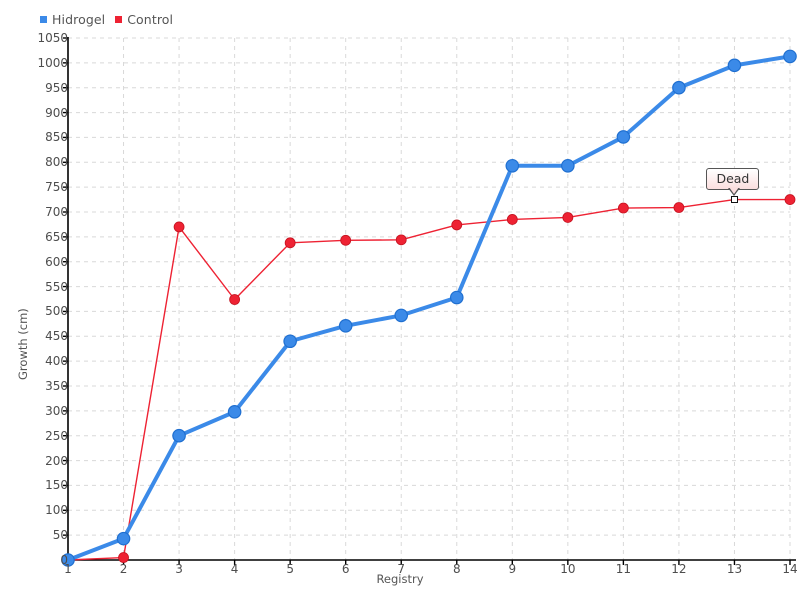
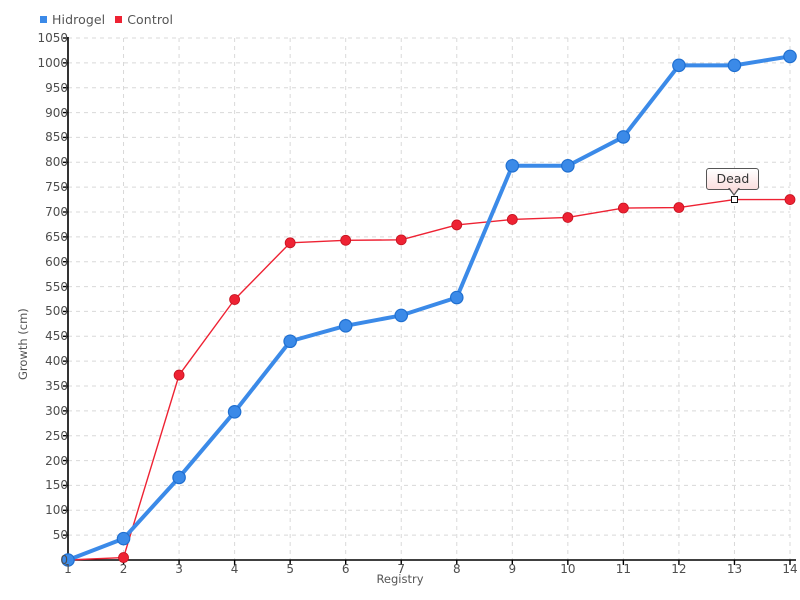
Hidrogel/3: 250 -> 170
Control/3: 670 -> 370
Hidrogel/12: 950 -> 1000
